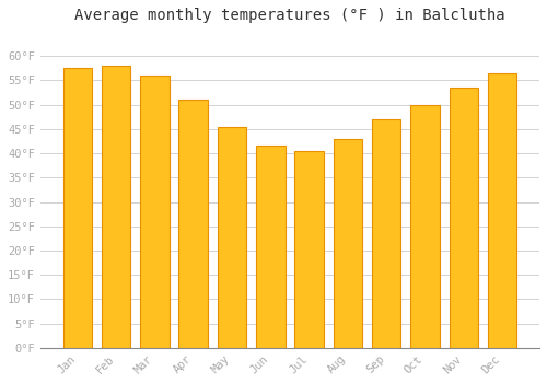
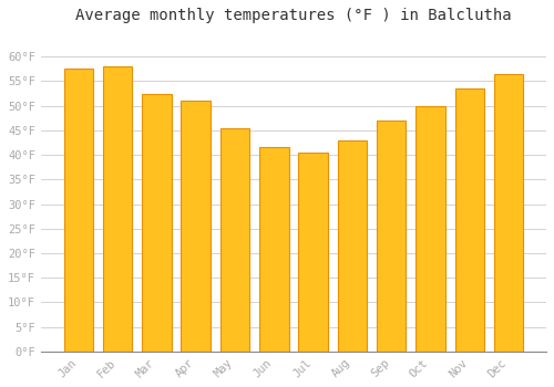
Mar: 56.0°F -> 52.5°F
